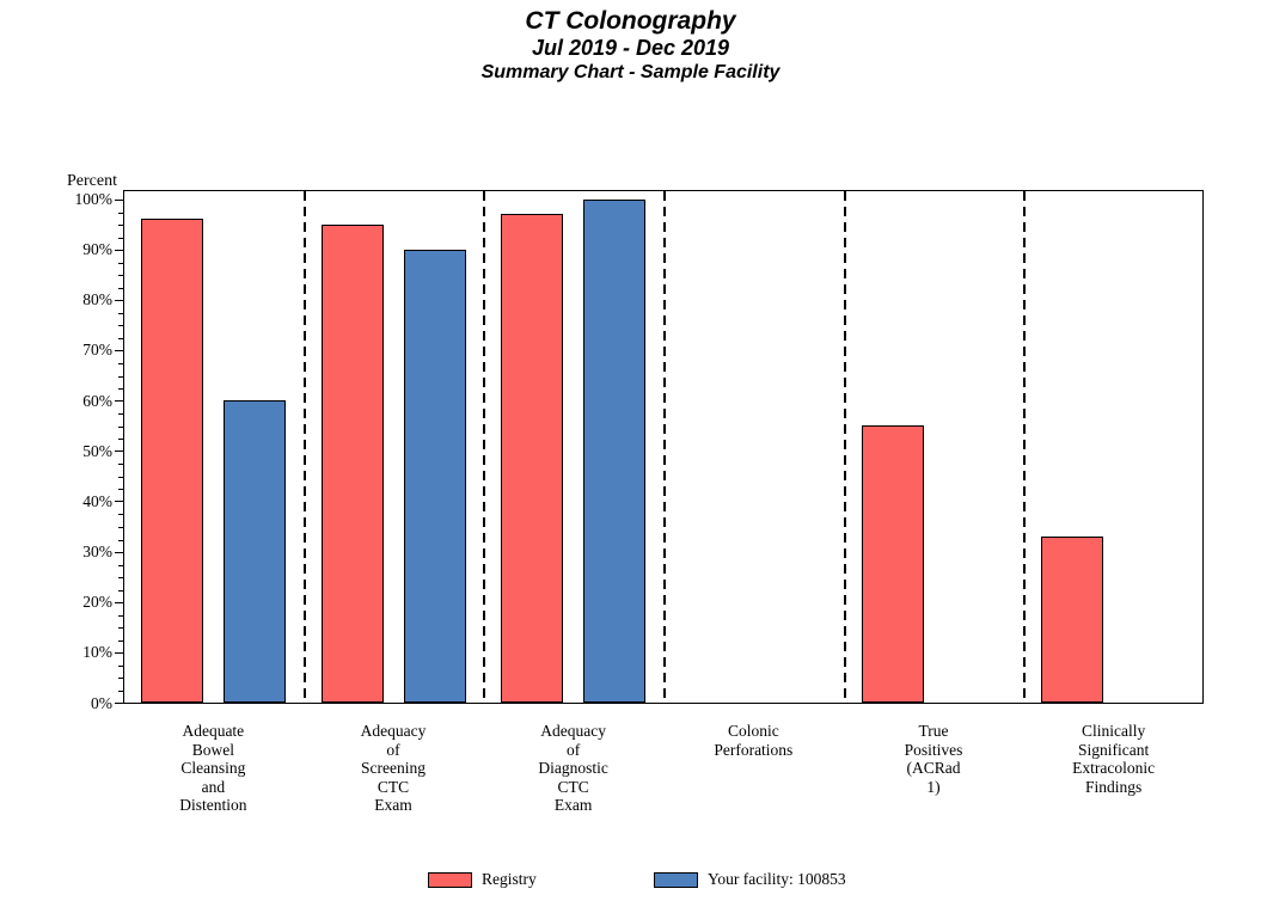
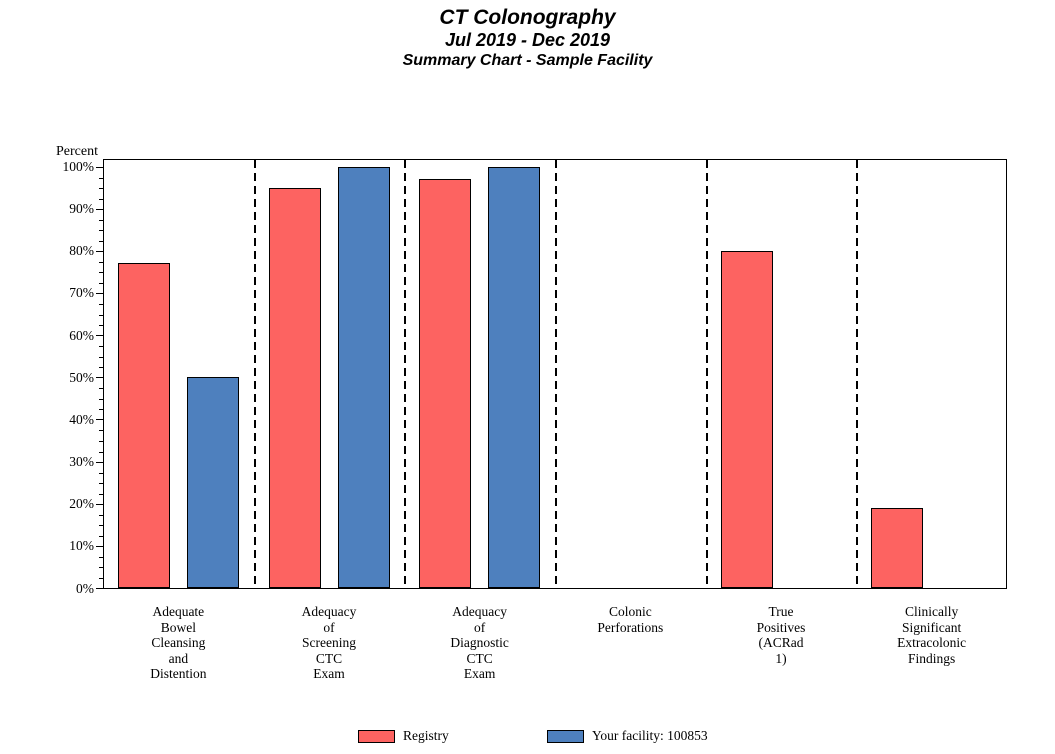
Registry/Adequate Bowel Cleansing and Distention: 96% -> 77%
Your facility: 100853/Adequate Bowel Cleansing and Distention: 60% -> 50%
Your facility: 100853/Adequacy of Screening CTC Exam: 90% -> 100%
Registry/True Positives (ACRad 1): 55% -> 80%
Registry/Clinically Significant Extracolonic Findings: 33% -> 19%
